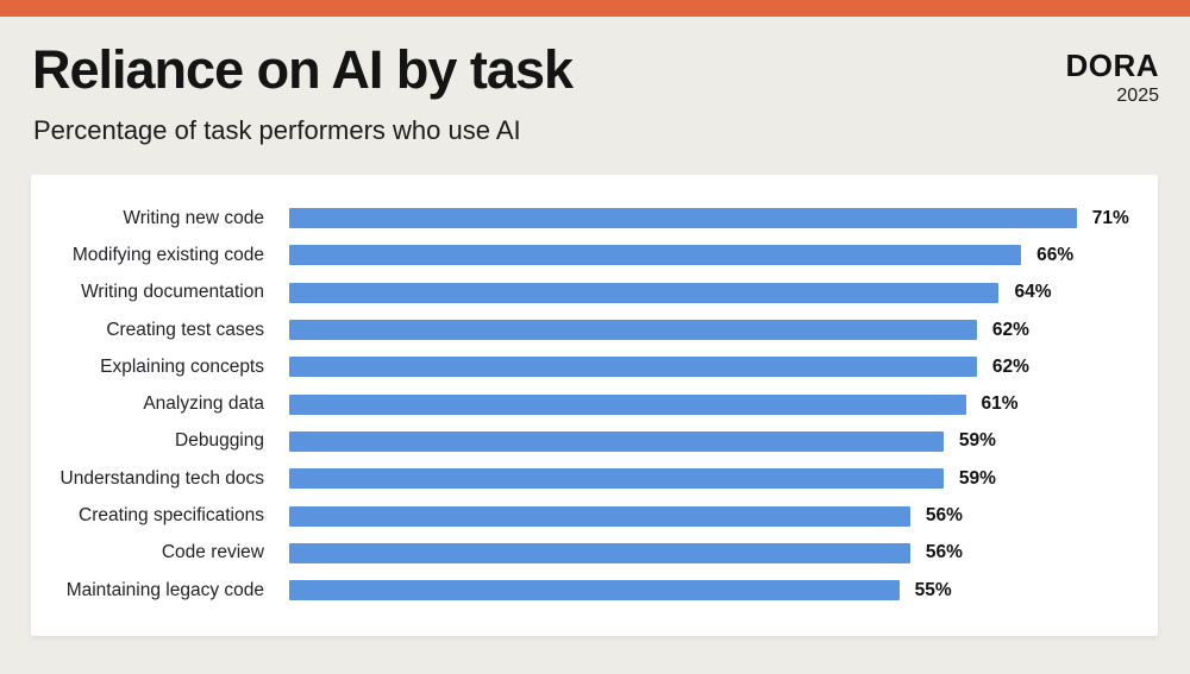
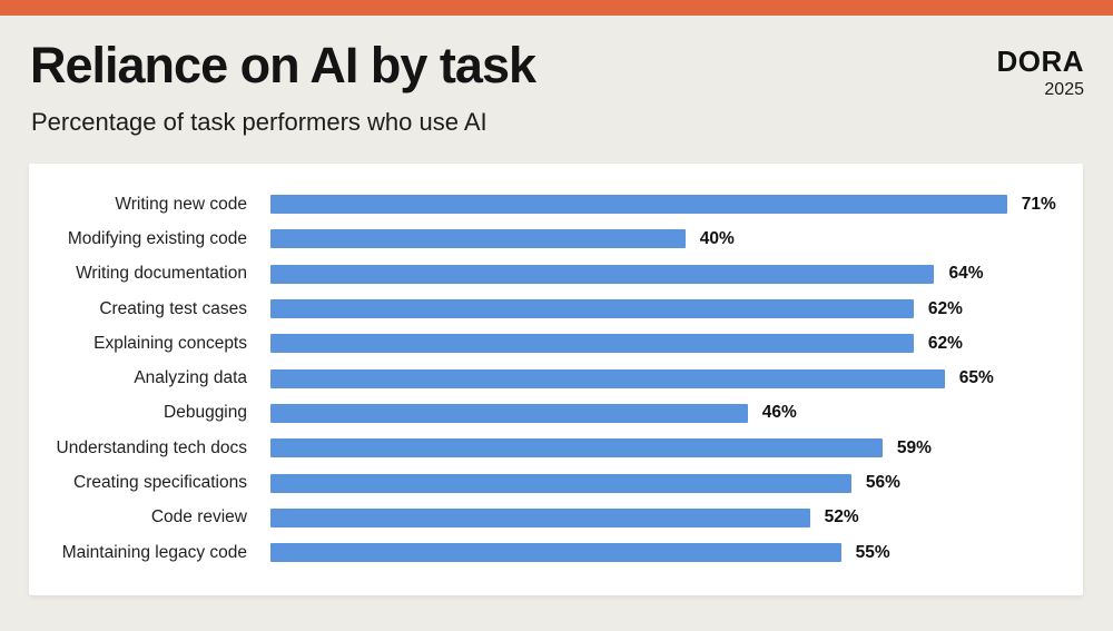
Modifying existing code: 66% -> 40%
Analyzing data: 61% -> 65%
Debugging: 59% -> 46%
Code review: 56% -> 52%
